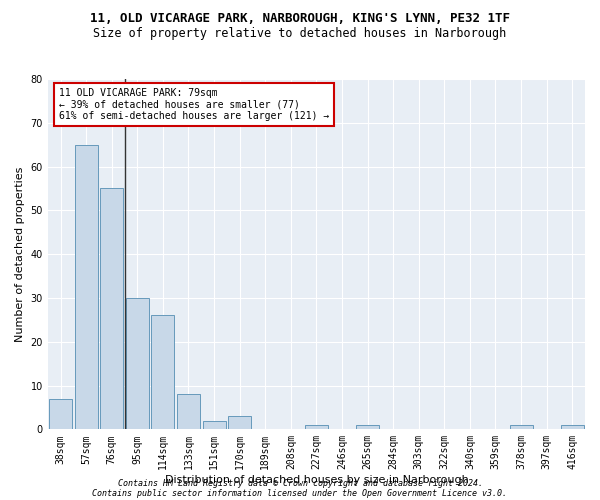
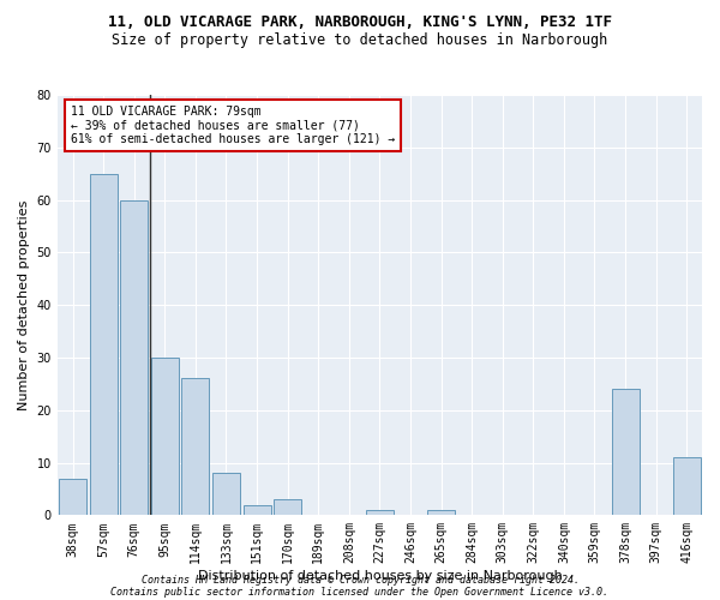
76sqm: 55 -> 60
378sqm: 1 -> 24
416sqm: 1 -> 11
